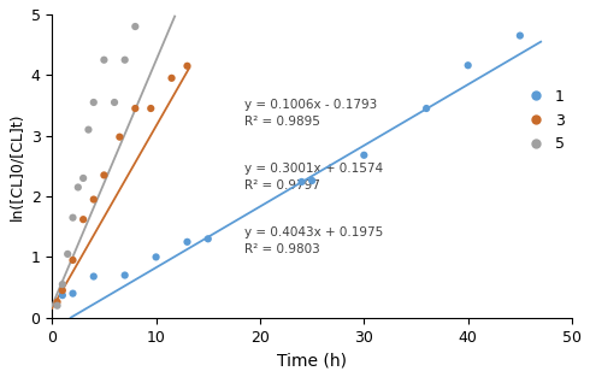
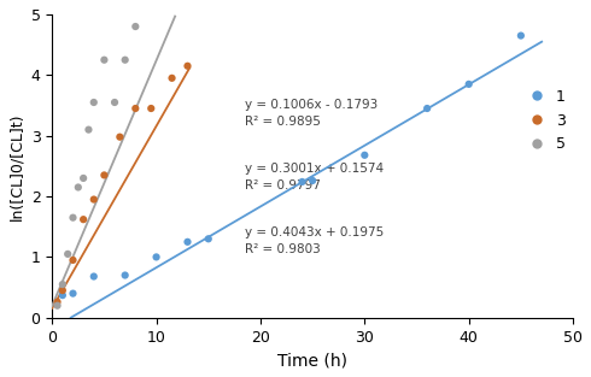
1/40: 4.16 -> 3.85
